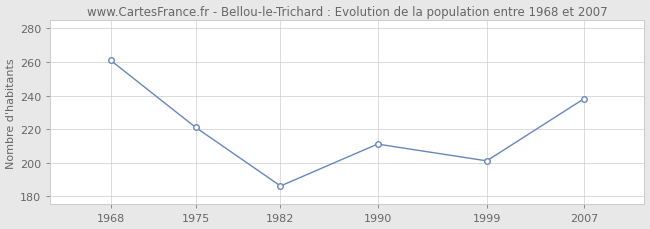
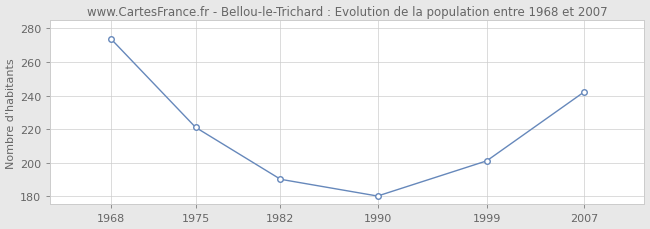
1968: 261 -> 274
1982: 186 -> 190
1990: 211 -> 180
2007: 238 -> 242
